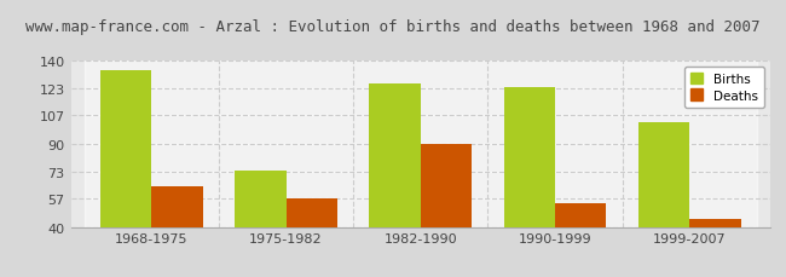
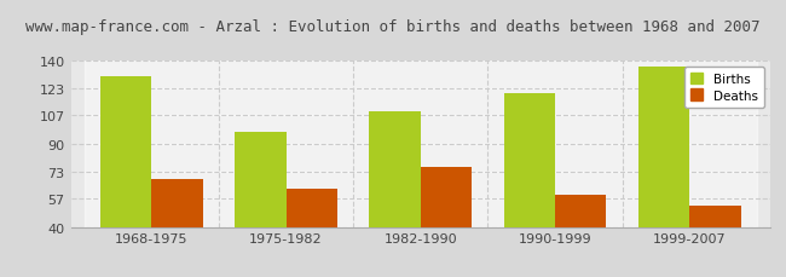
Births/1968-1975: 134 -> 130
Deaths/1968-1975: 64 -> 69
Births/1975-1982: 74 -> 97
Deaths/1975-1982: 57 -> 63
Births/1982-1990: 126 -> 109
Deaths/1982-1990: 90 -> 76
Births/1990-1999: 124 -> 120
Deaths/1990-1999: 54 -> 59
Births/1999-2007: 103 -> 136
Deaths/1999-2007: 45 -> 53
